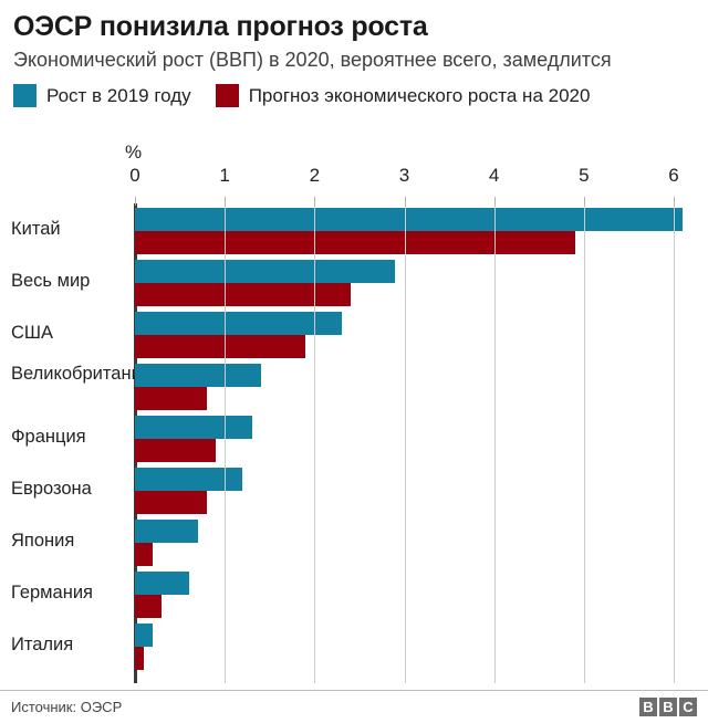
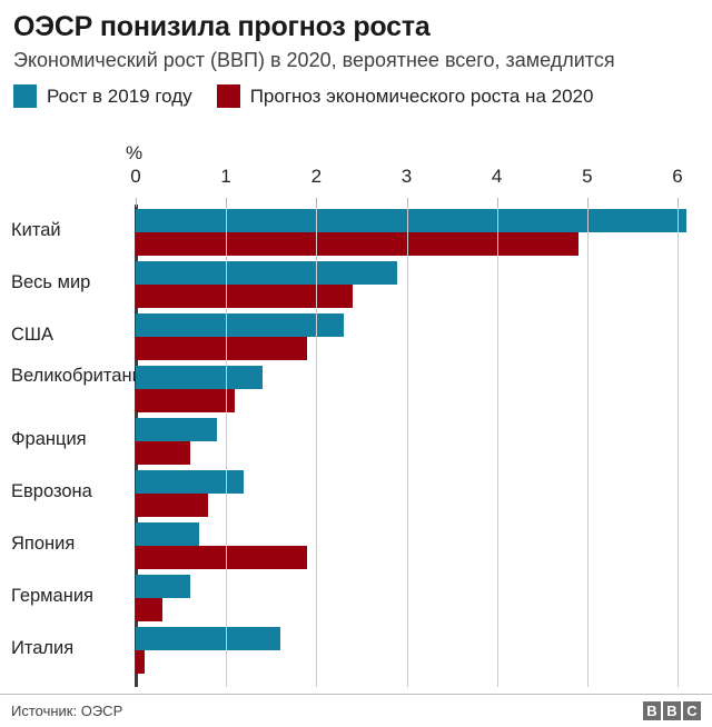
Прогноз экономического роста на 2020/Великобритания: 0.8 -> 1.1
Рост в 2019 году/Франция: 1.3 -> 0.9
Прогноз экономического роста на 2020/Франция: 0.9 -> 0.6
Прогноз экономического роста на 2020/Япония: 0.2 -> 1.9
Рост в 2019 году/Италия: 0.2 -> 1.6
